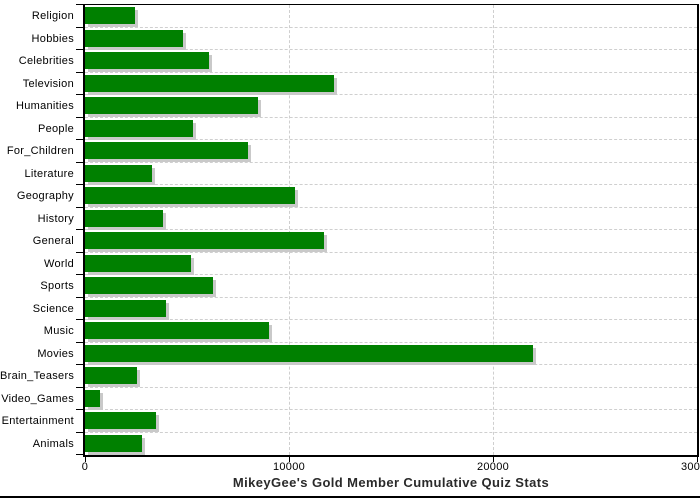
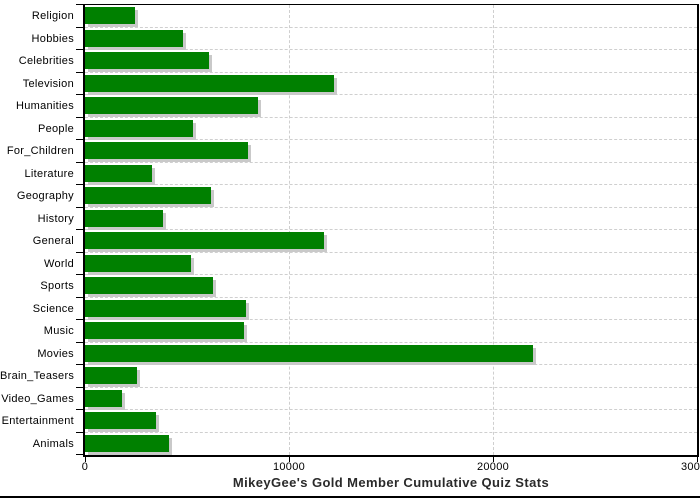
Geography: 10300 -> 6200
Science: 4000 -> 7900
Music: 9000 -> 7800
Video_Games: 800 -> 1800
Animals: 2800 -> 4100
